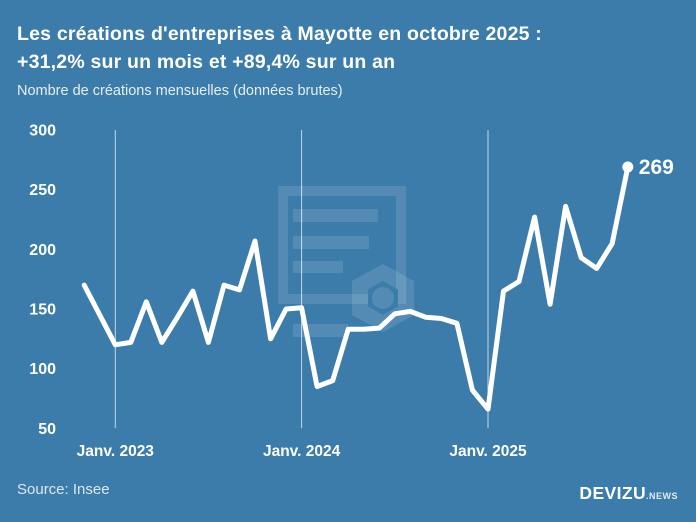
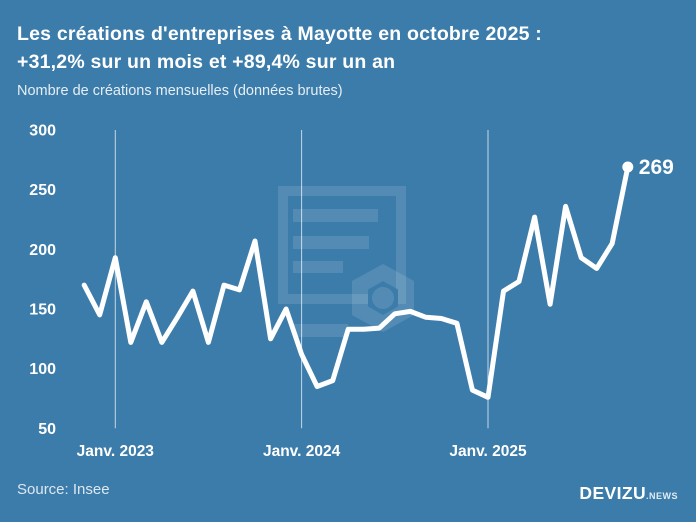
Janv. 2023: 120 -> 193
Janv. 2024: 151 -> 112
Janv. 2025: 66 -> 76
